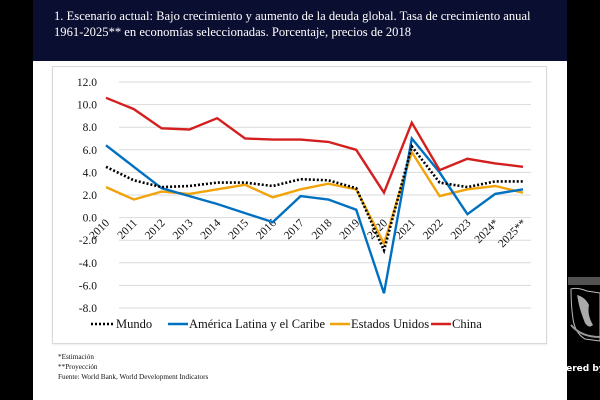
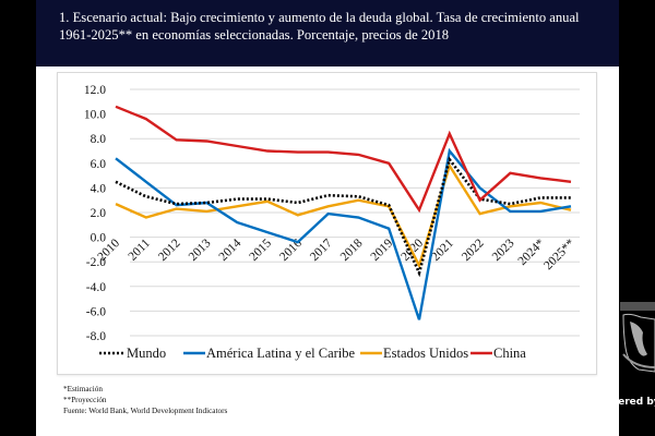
América Latina y el Caribe/2013: 1.9 -> 2.8
China/2014: 8.8 -> 7.4
China/2022: 4.2 -> 3.0
América Latina y el Caribe/2023: 0.3 -> 2.1
